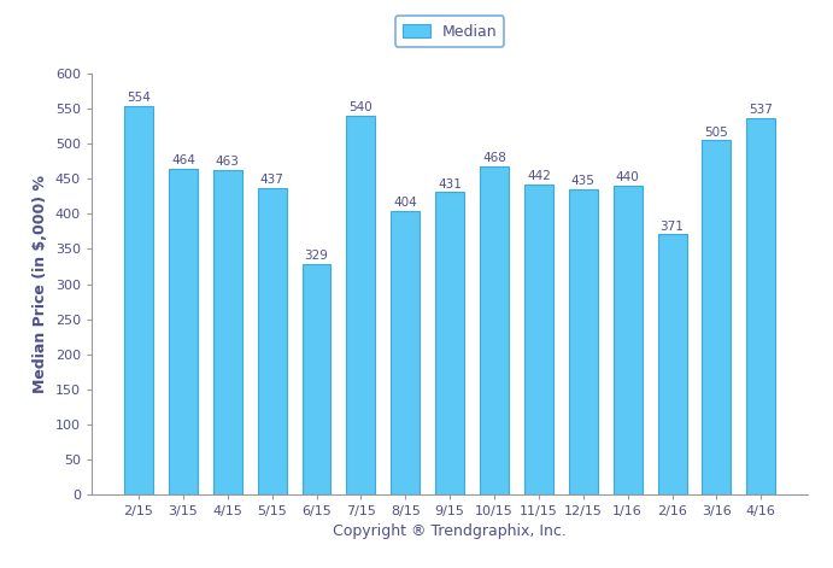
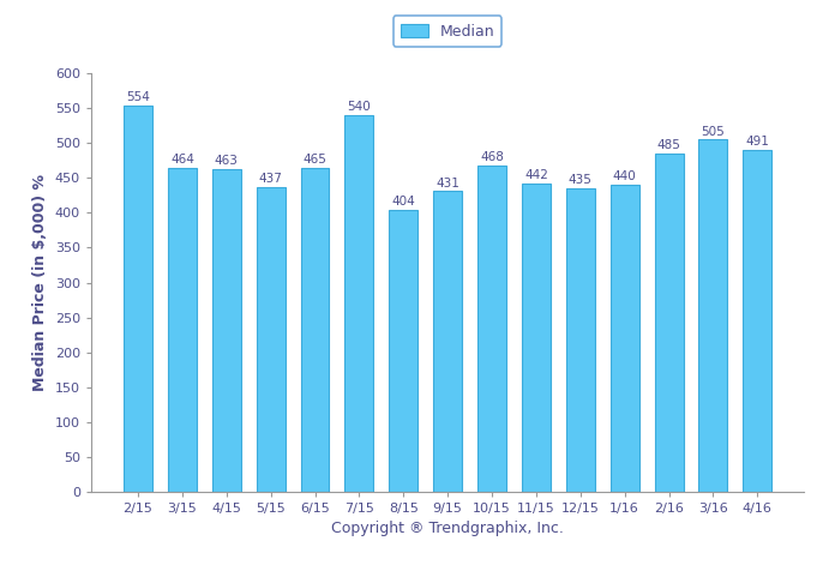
6/15: 329 -> 465
2/16: 371 -> 485
4/16: 537 -> 491
